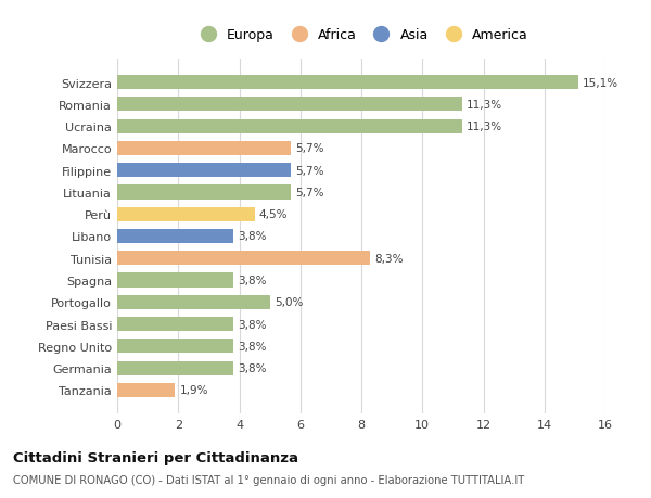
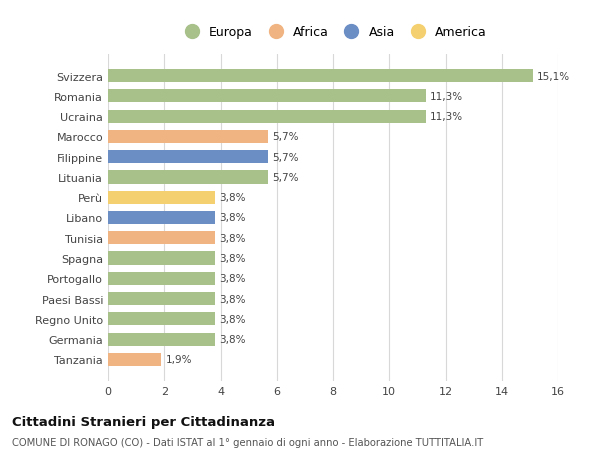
Perù: 4,5% -> 3,8%
Tunisia: 8,3% -> 3,8%
Portogallo: 5,0% -> 3,8%
